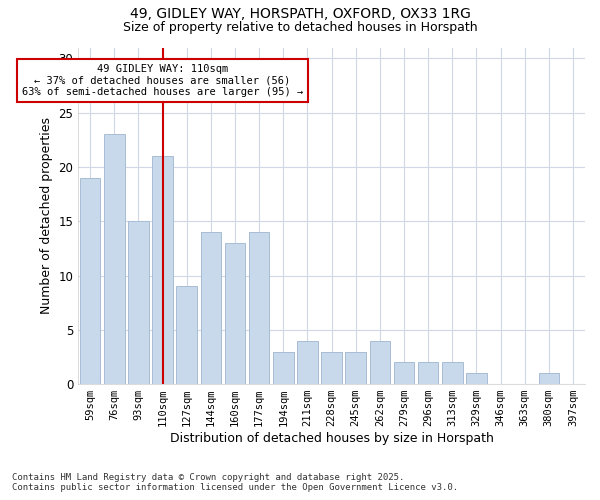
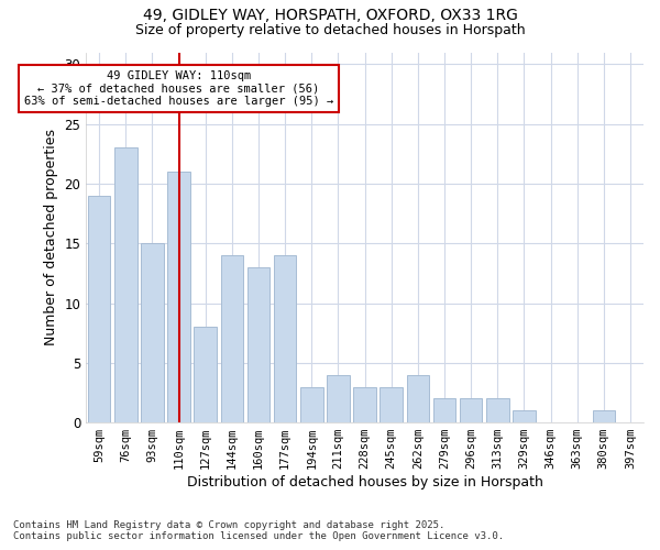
127sqm: 9 -> 8
